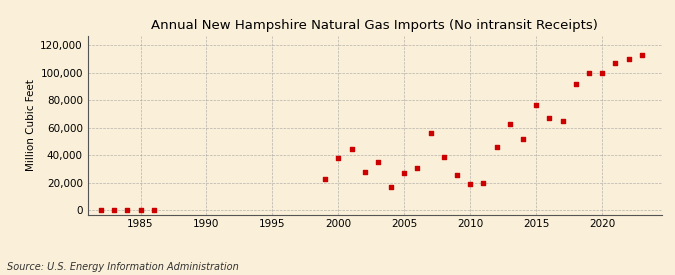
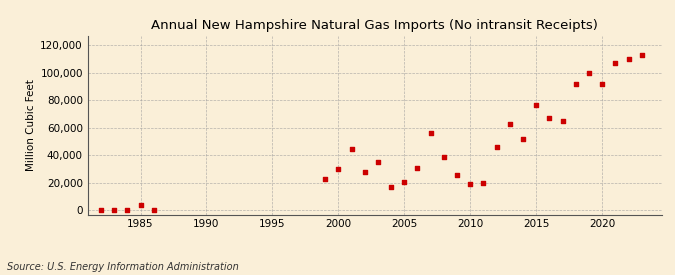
1985: 0 -> 4,000
2000: 38,000 -> 30,000
2005: 27,000 -> 21,000
2020: 100,000 -> 92,000
